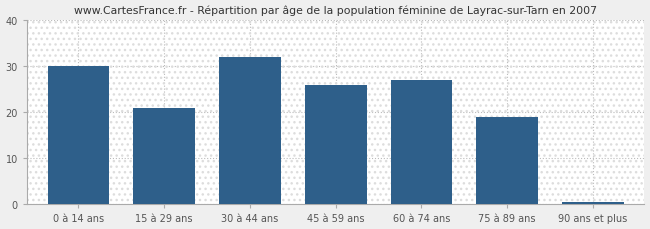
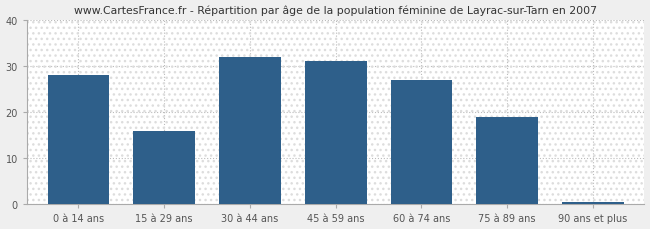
0 à 14 ans: 30.0 -> 28.0
15 à 29 ans: 21.0 -> 16.0
45 à 59 ans: 26.0 -> 31.0
